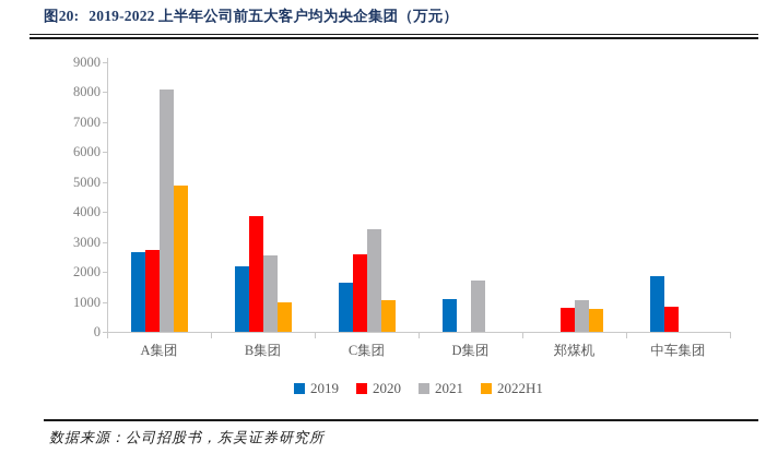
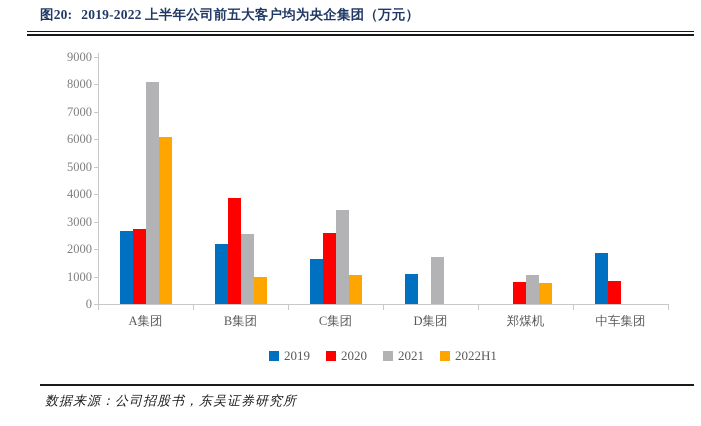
2022H1/A集团: 4900 -> 6100
